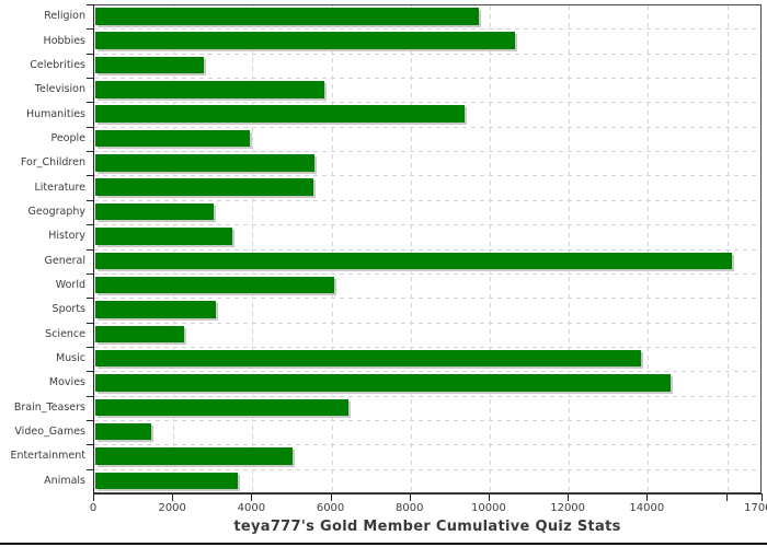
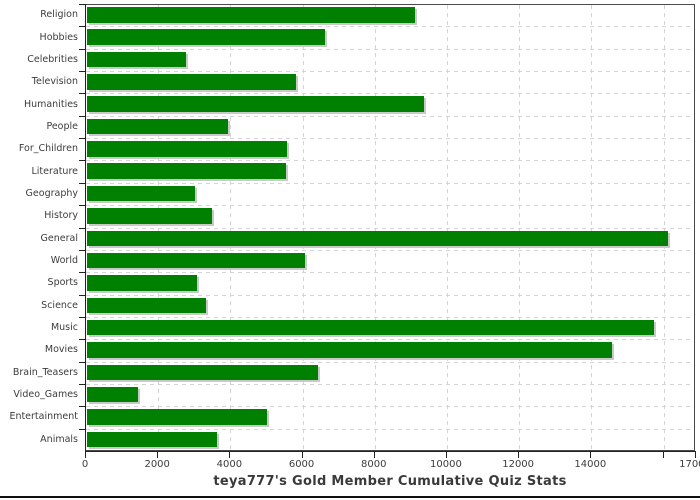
Religion: 9700 -> 9100
Hobbies: 10600 -> 6600
Science: 2200 -> 3300
Music: 13800 -> 15700
